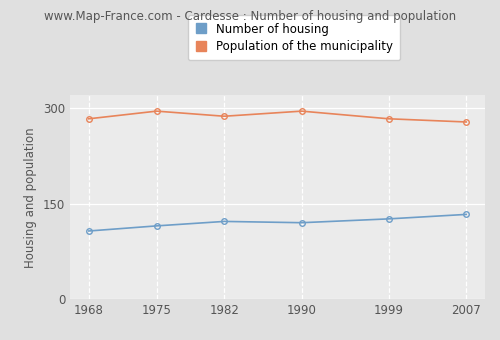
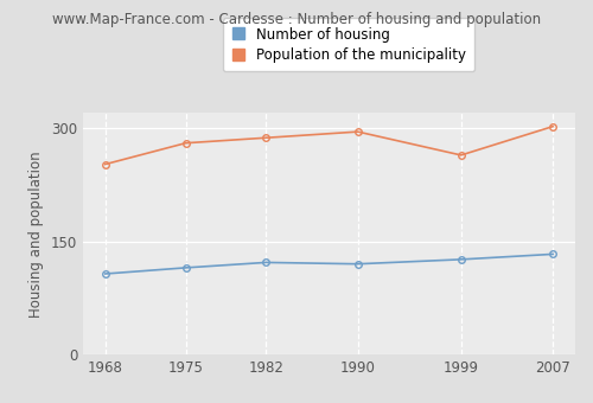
Population of the municipality/1968: 283 -> 252
Population of the municipality/1975: 295 -> 280
Population of the municipality/1999: 283 -> 264
Population of the municipality/2007: 278 -> 302
